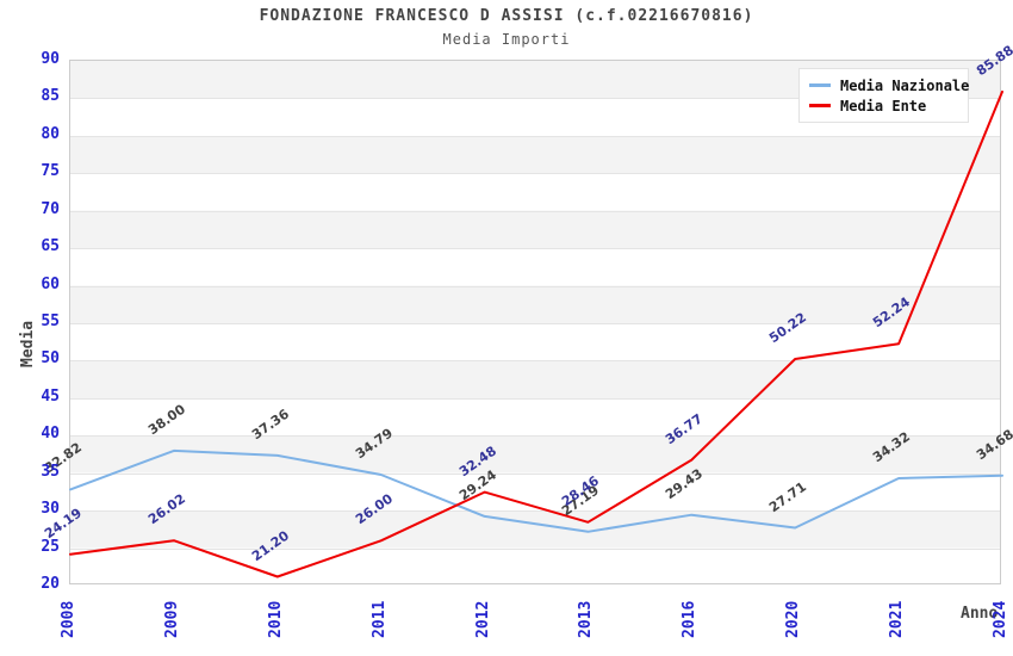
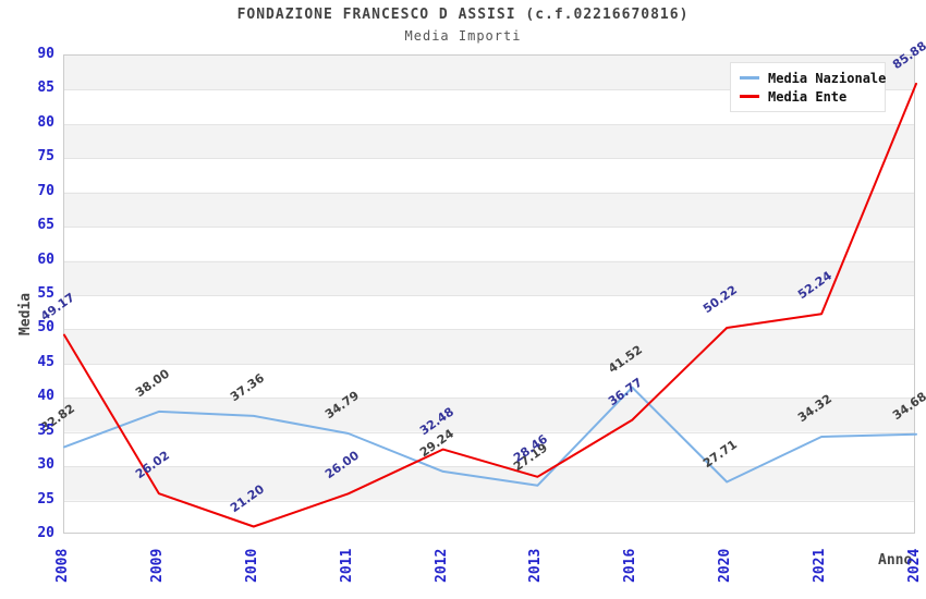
Media Ente/2008: 24.19 -> 49.17
Media Nazionale/2016: 29.43 -> 41.52
